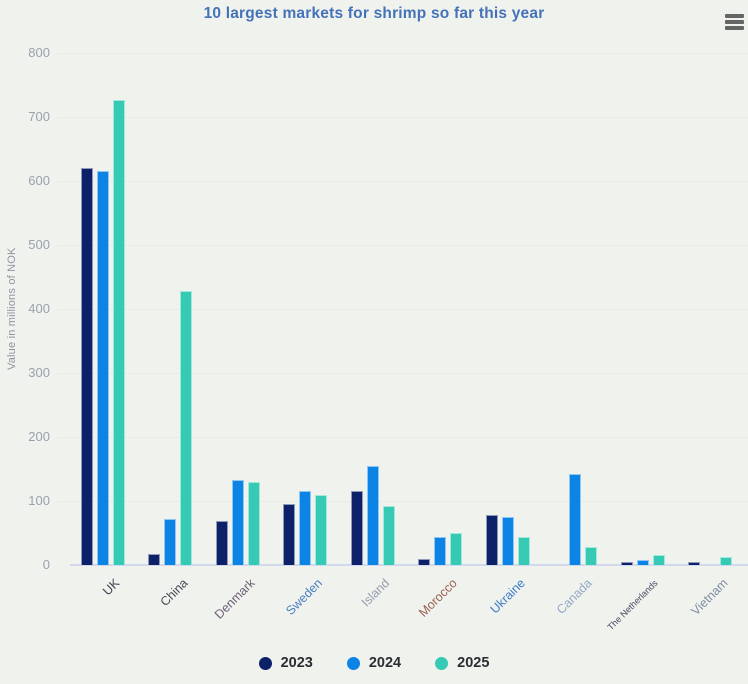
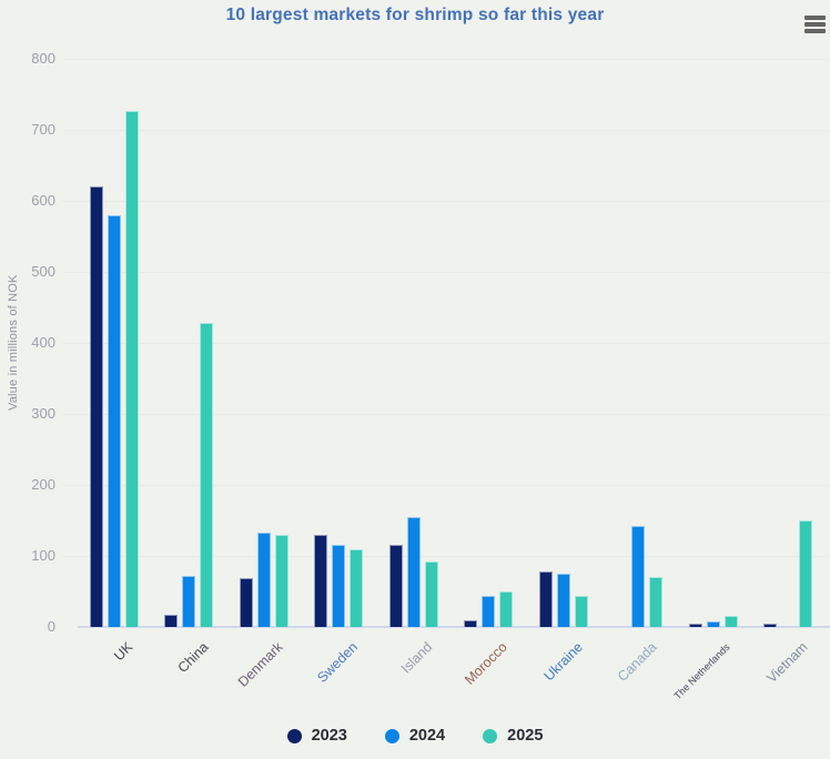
2024/UK: 620 -> 580
2023/Sweden: 100 -> 130
2025/Canada: 30 -> 70
2025/Vietnam: 10 -> 150
